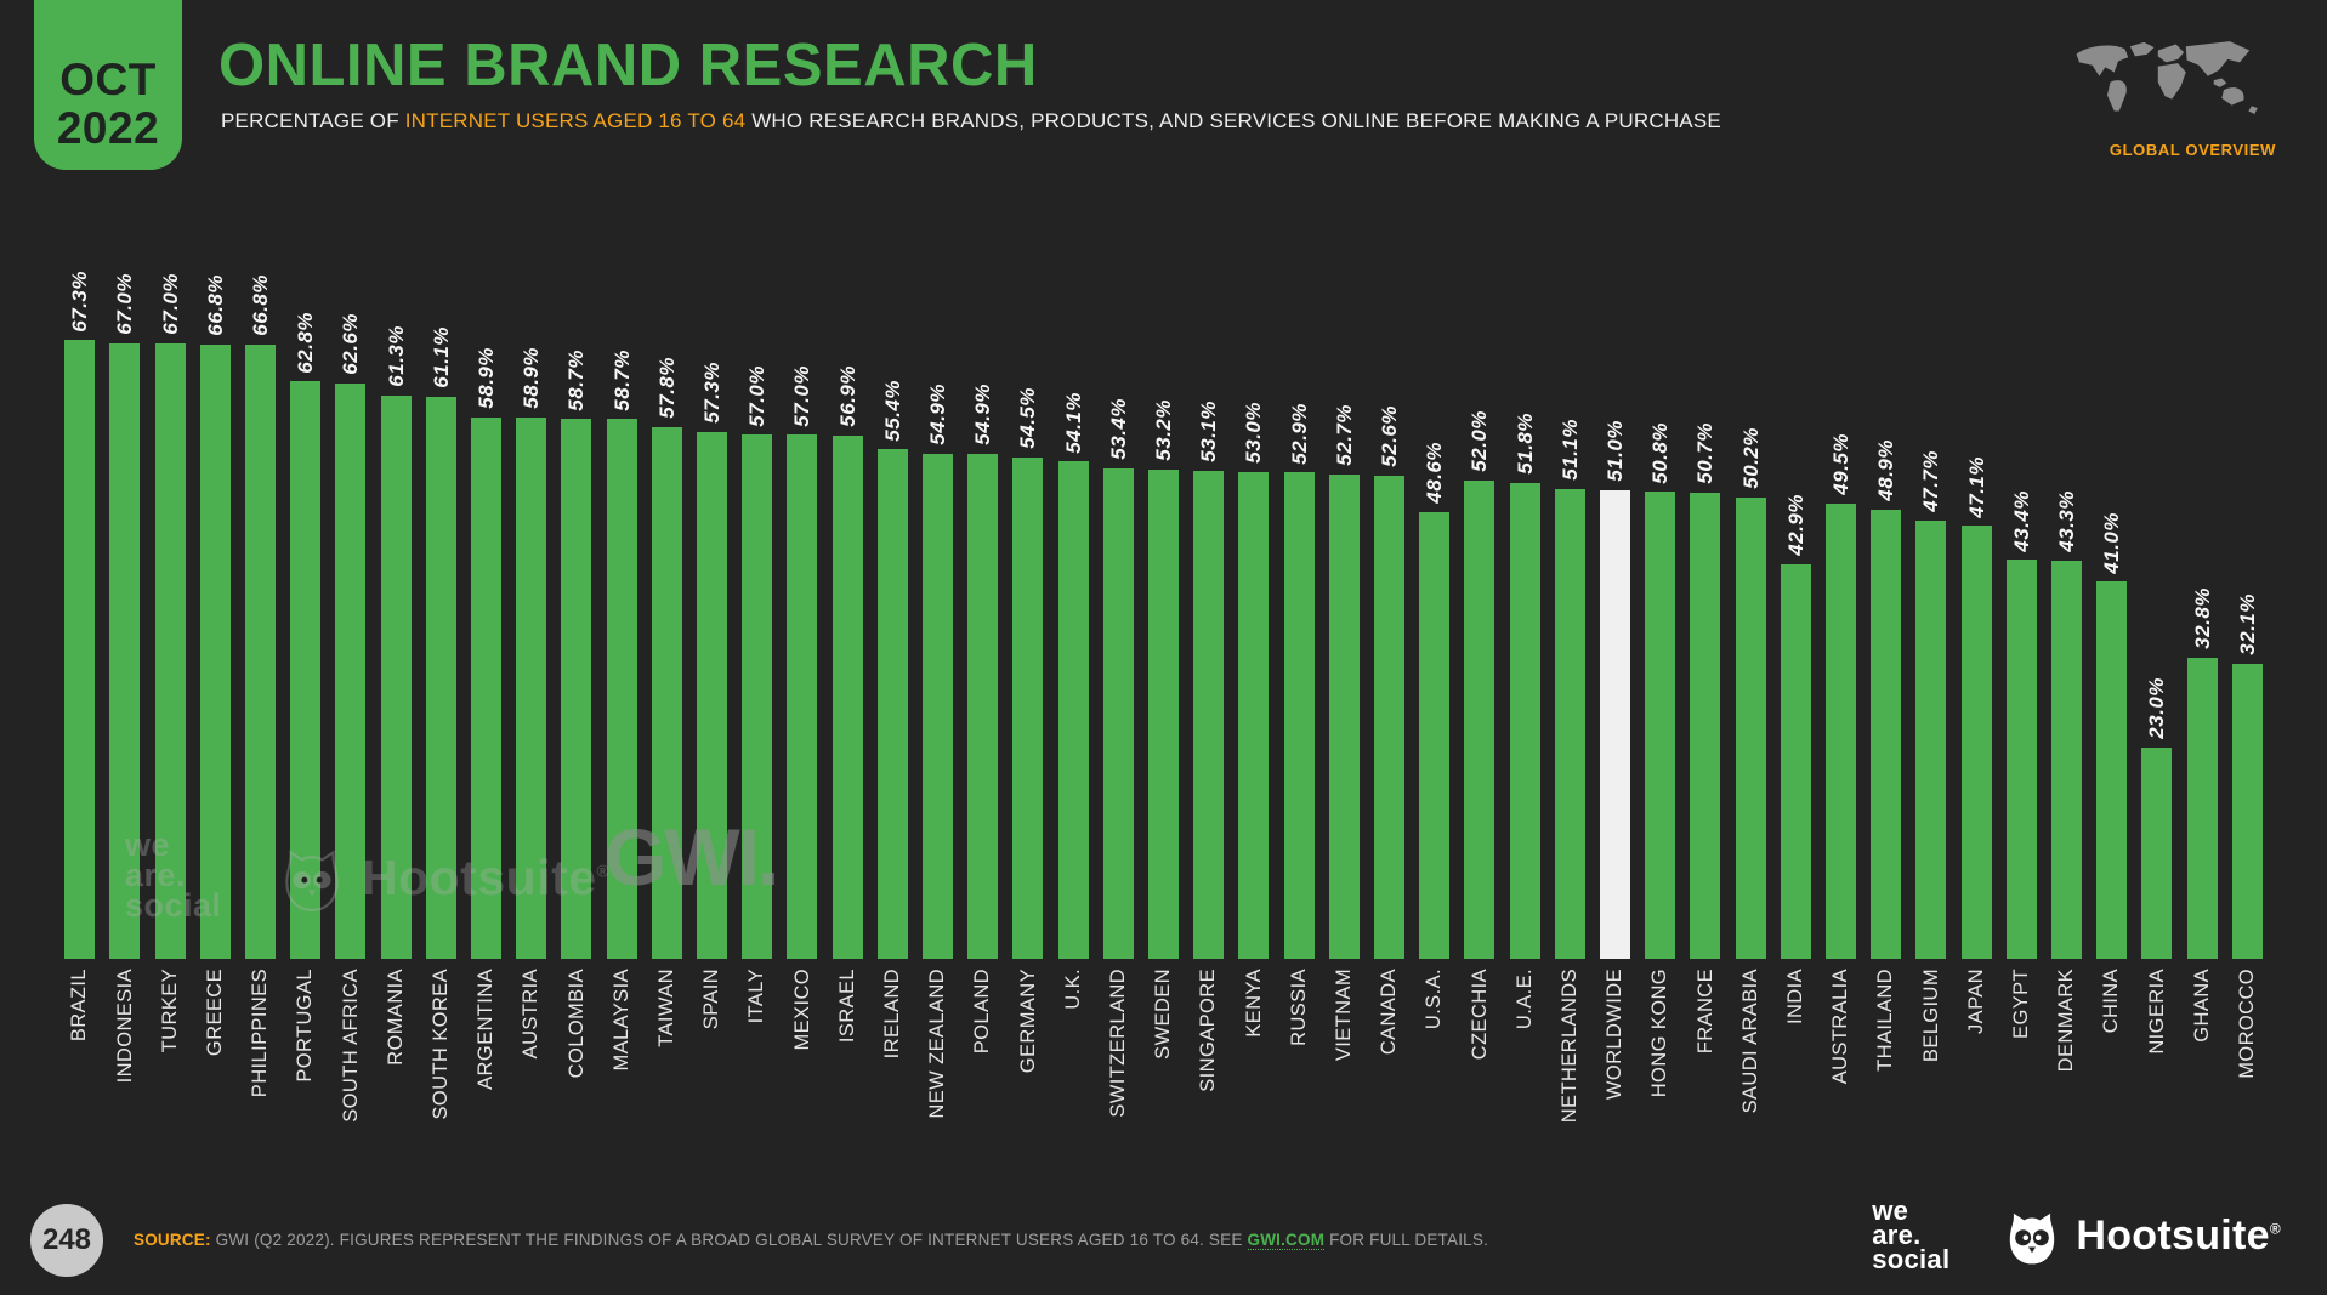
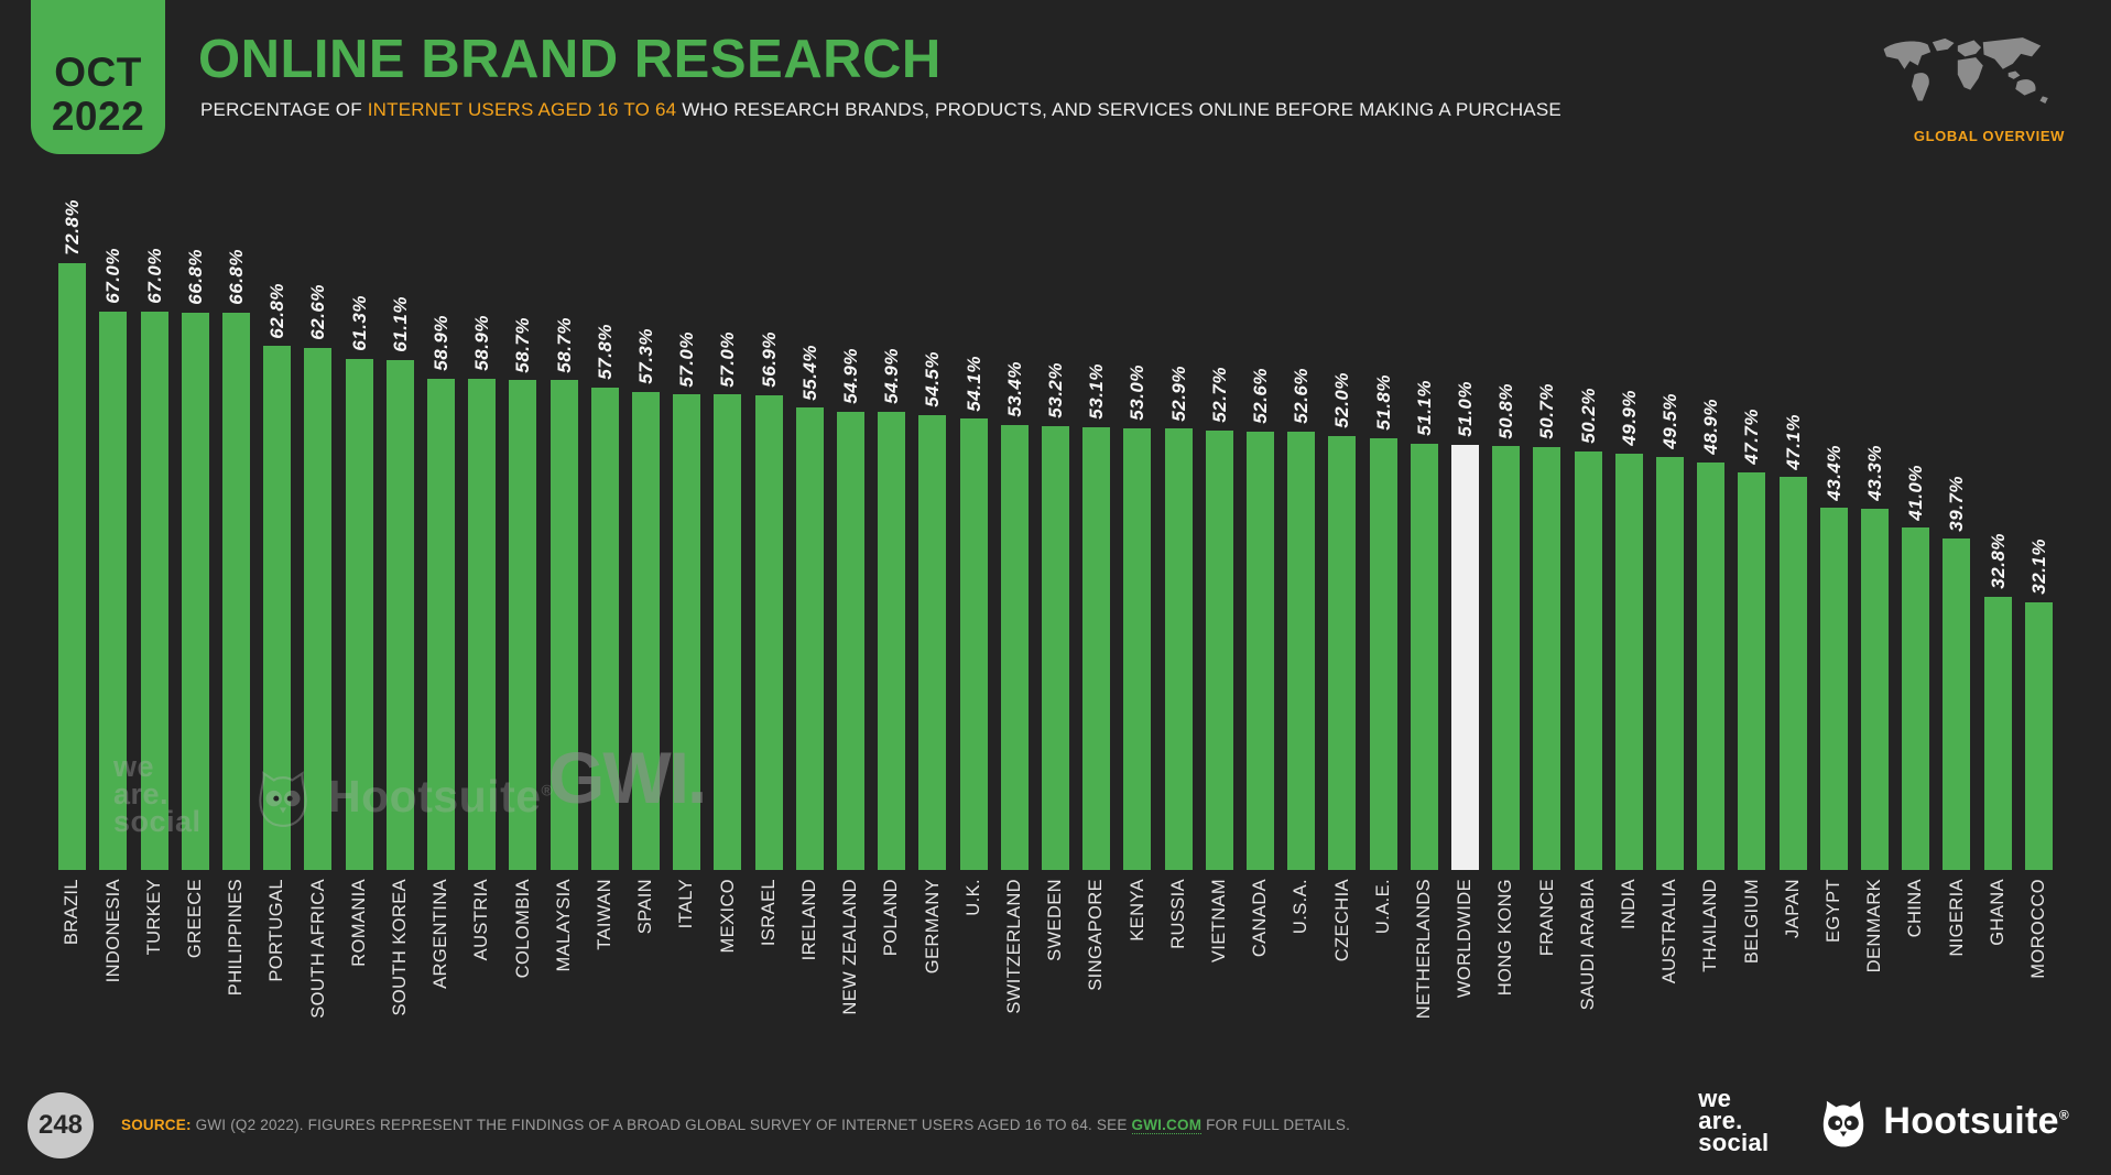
BRAZIL: 67.3% -> 72.8%
U.S.A.: 48.6% -> 52.6%
INDIA: 42.9% -> 49.9%
NIGERIA: 23.0% -> 39.7%
